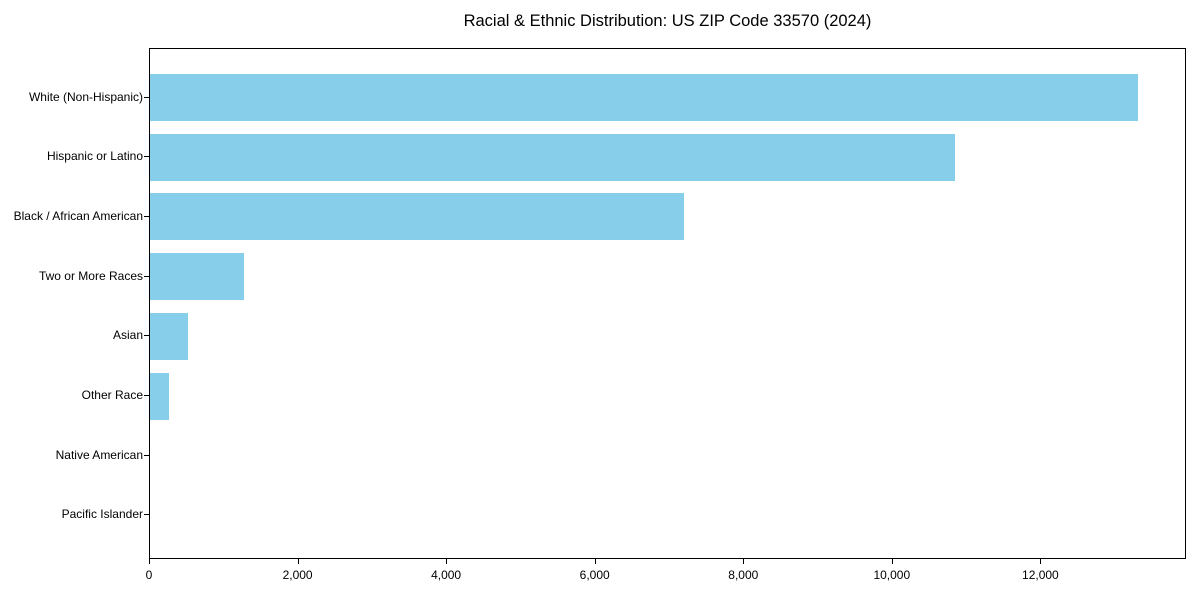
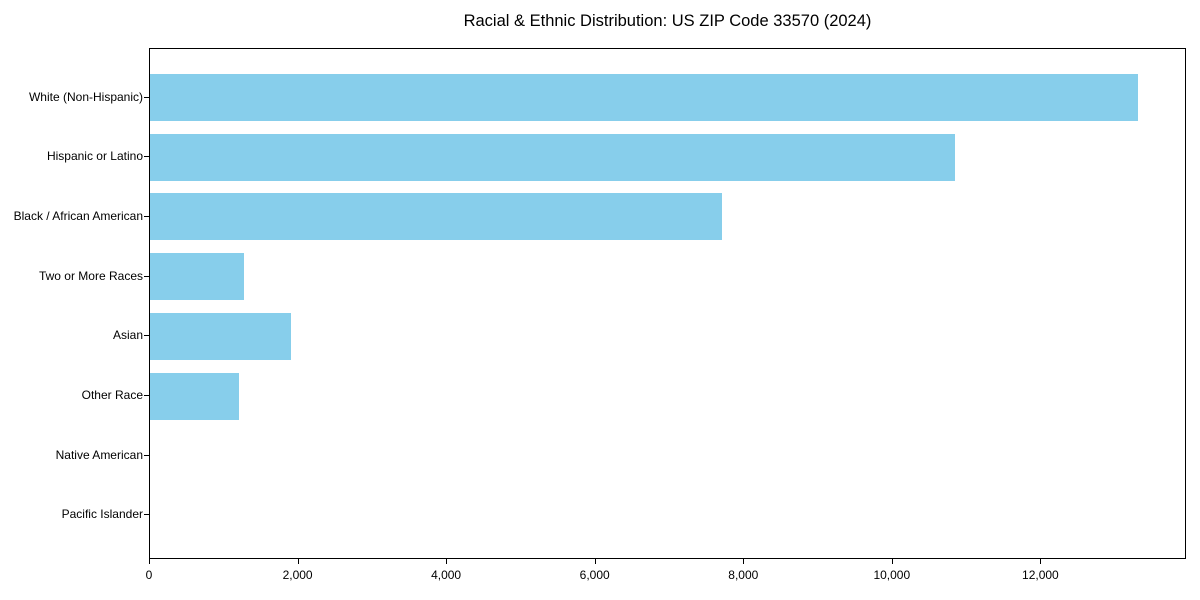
Black / African American: 7200 -> 7700
Asian: 500 -> 1900
Other Race: 200 -> 1200
